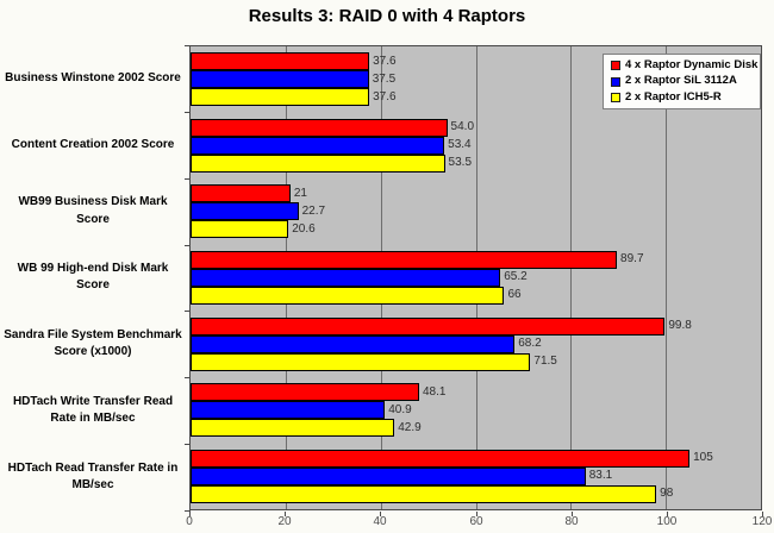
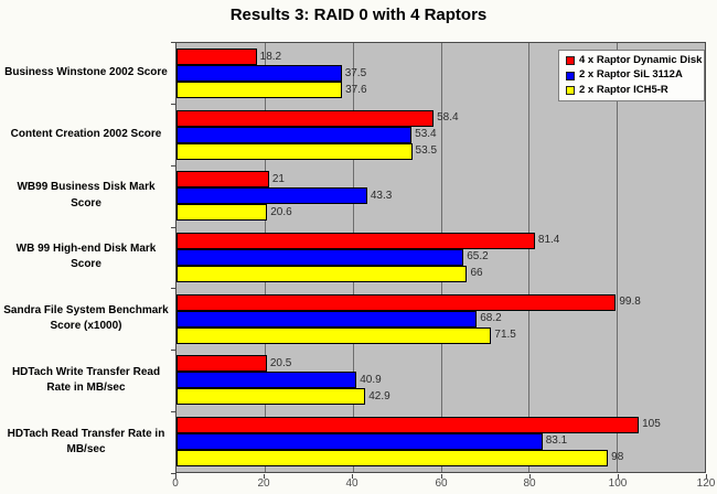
4 x Raptor Dynamic Disk/Business Winstone 2002 Score: 37.6 -> 18.2
4 x Raptor Dynamic Disk/Content Creation 2002 Score: 54.0 -> 58.4
2 x Raptor SiL 3112A/WB99 Business Disk Mark Score: 22.7 -> 43.3
4 x Raptor Dynamic Disk/WB 99 High-end Disk Mark Score: 89.7 -> 81.4
4 x Raptor Dynamic Disk/HDTach Write Transfer Read Rate in MB/sec: 48.1 -> 20.5
